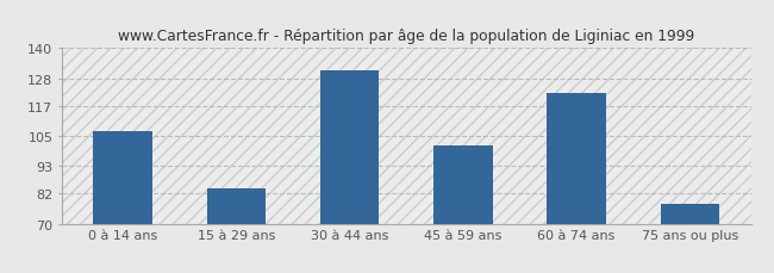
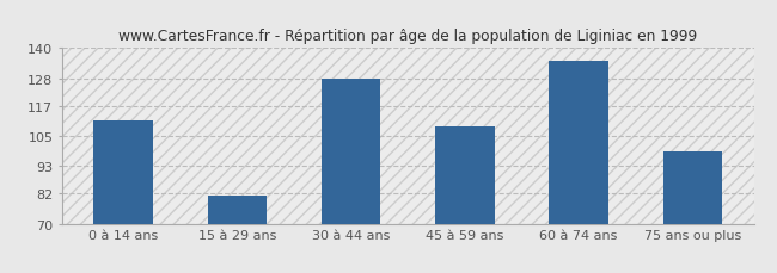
0 à 14 ans: 107 -> 111
15 à 29 ans: 84 -> 81
30 à 44 ans: 131 -> 128
45 à 59 ans: 101 -> 109
60 à 74 ans: 122 -> 135
75 ans ou plus: 78 -> 99
